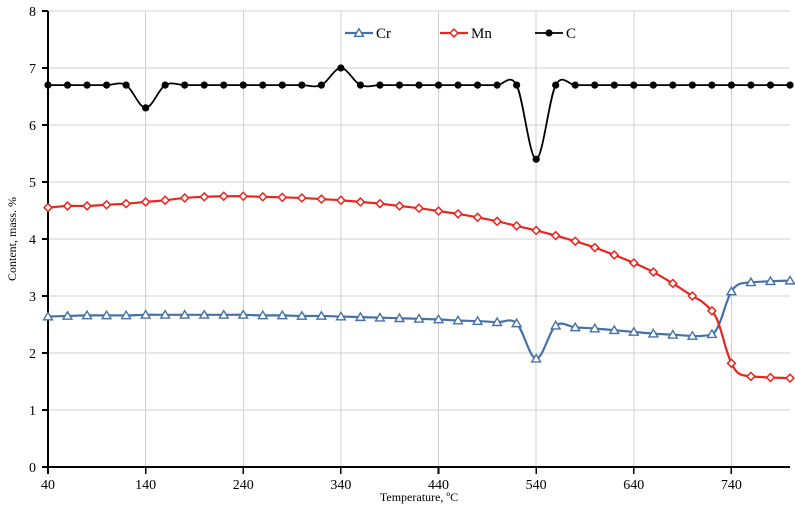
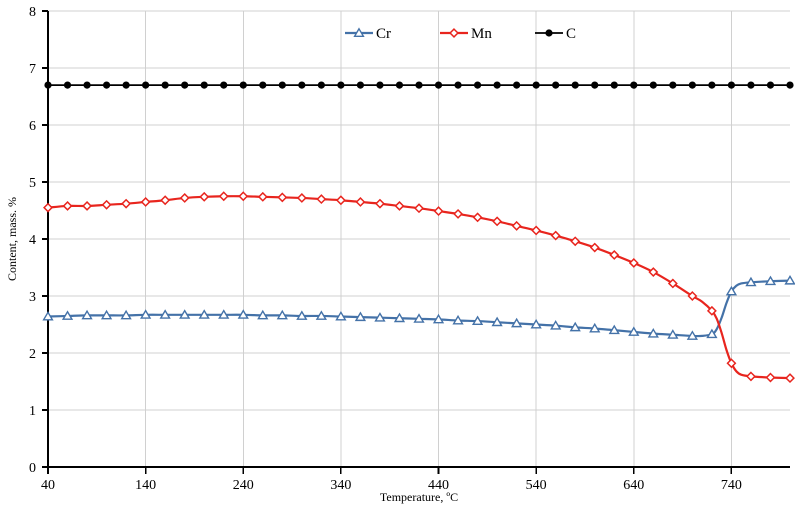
C/140: 6.3 -> 6.7
C/340: 7.0 -> 6.7
Cr/540: 1.9 -> 2.5
C/540: 5.4 -> 6.7
